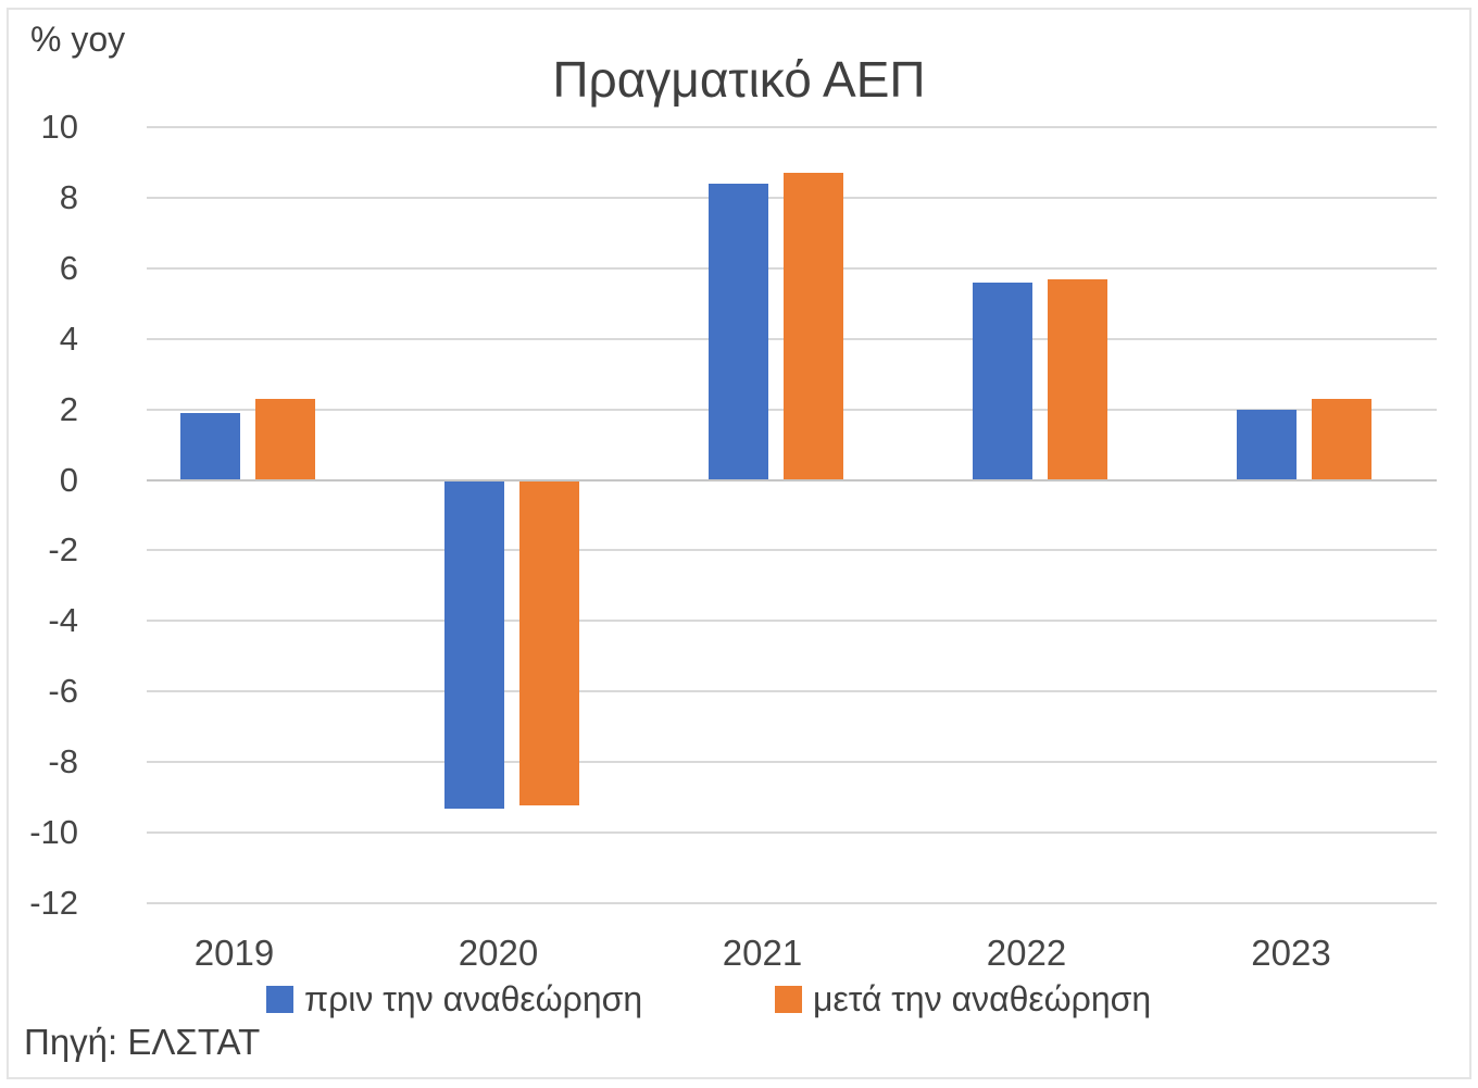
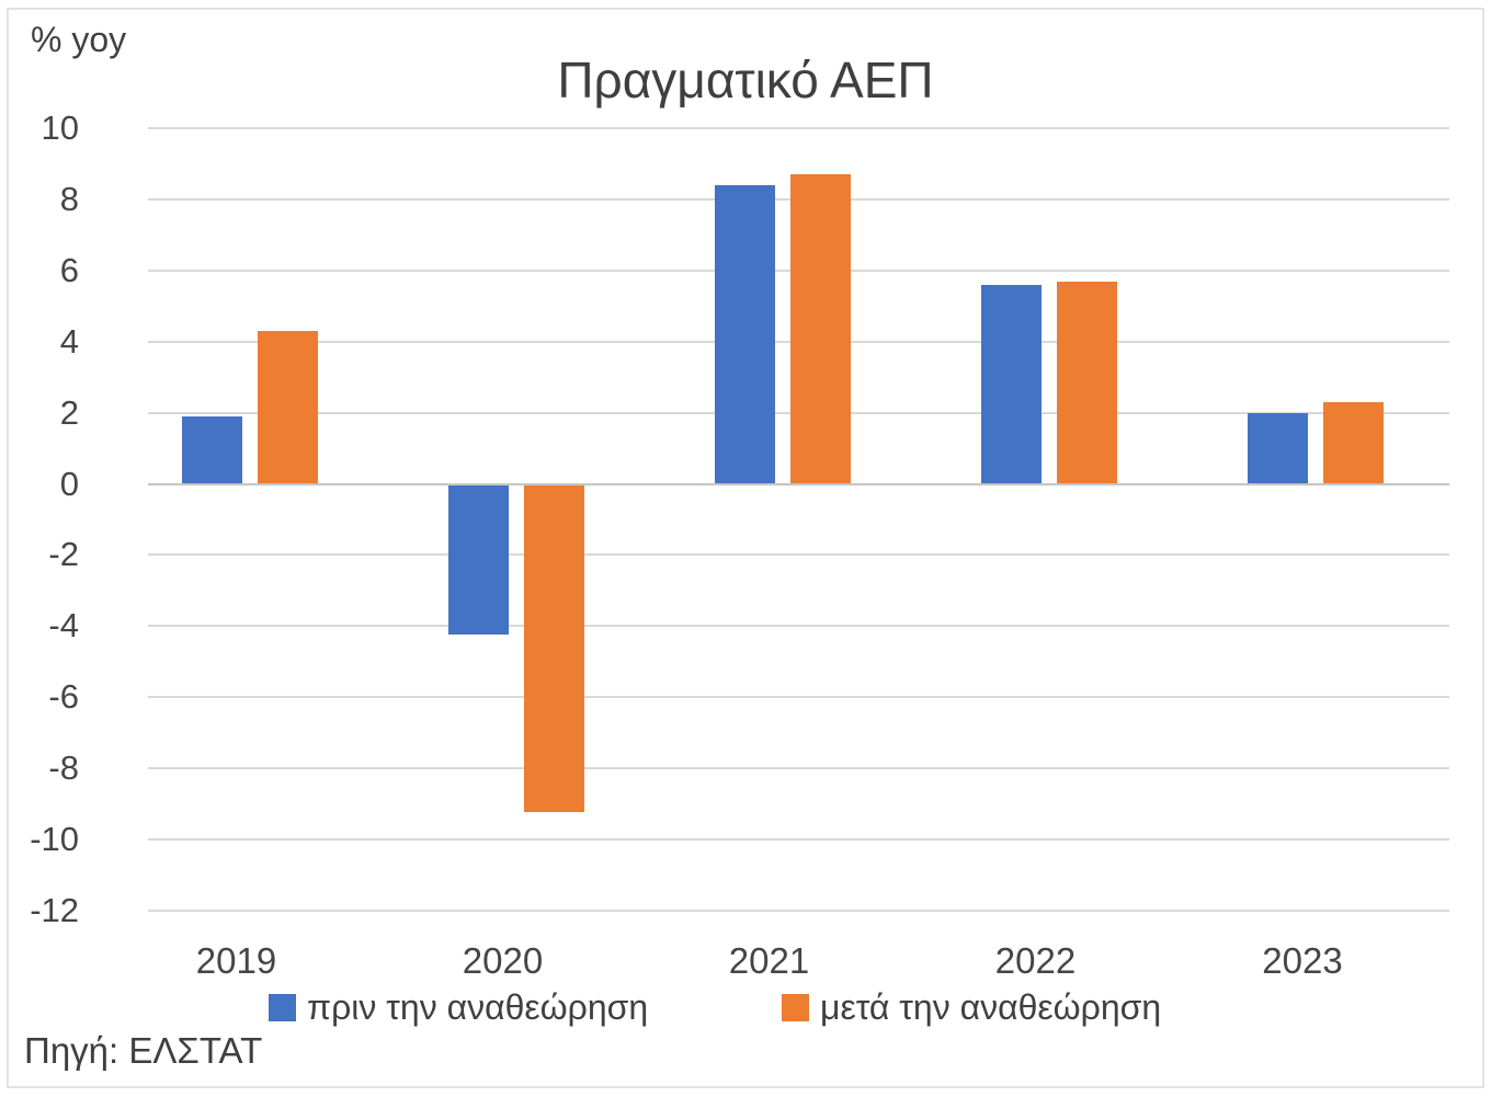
μετά την αναθεώρηση/2019: 2.3 -> 4.3
πριν την αναθεώρηση/2020: -9.3 -> -4.2
